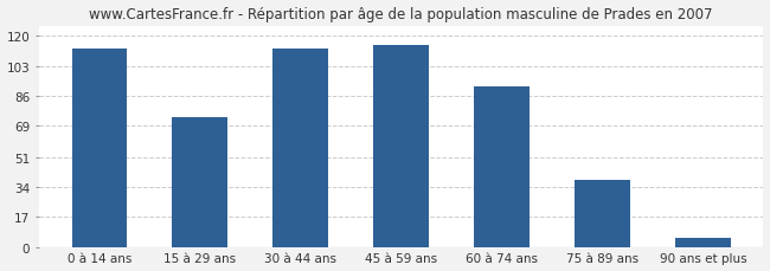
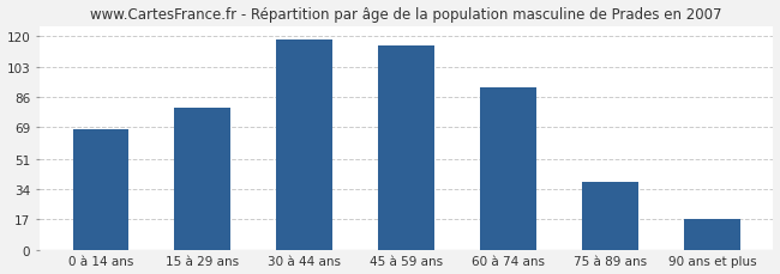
0 à 14 ans: 113 -> 68
15 à 29 ans: 74 -> 80
30 à 44 ans: 113 -> 118
90 ans et plus: 5 -> 17
